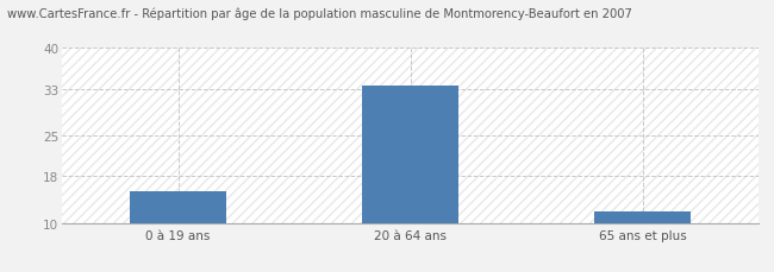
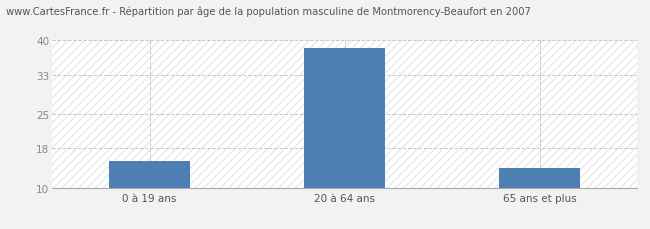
20 à 64 ans: 33.5 -> 38.5
65 ans et plus: 12.0 -> 14.0
